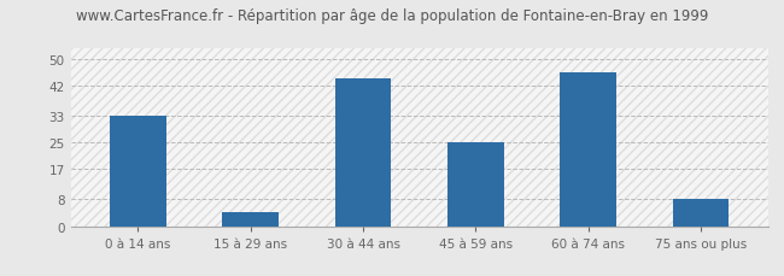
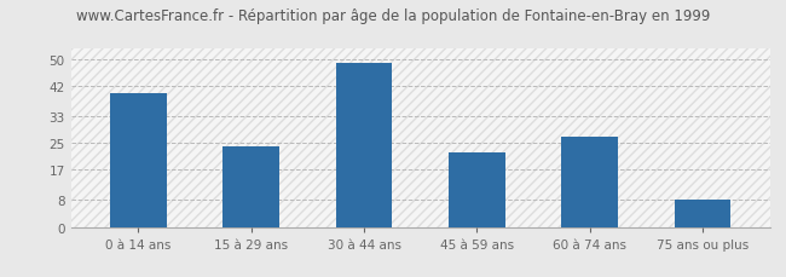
0 à 14 ans: 33 -> 40
15 à 29 ans: 4 -> 24
30 à 44 ans: 44 -> 49
45 à 59 ans: 25 -> 22
60 à 74 ans: 46 -> 27
